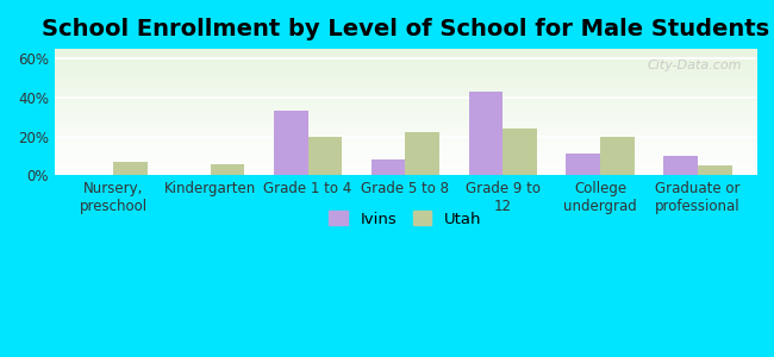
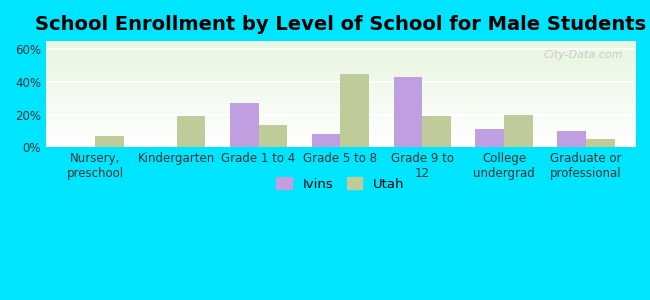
Utah/Kindergarten: 6% -> 19%
Ivins/Grade 1 to 4: 33% -> 27%
Utah/Grade 1 to 4: 20% -> 14%
Utah/Grade 5 to 8: 22% -> 45%
Utah/Grade 9 to 12: 24% -> 19%
